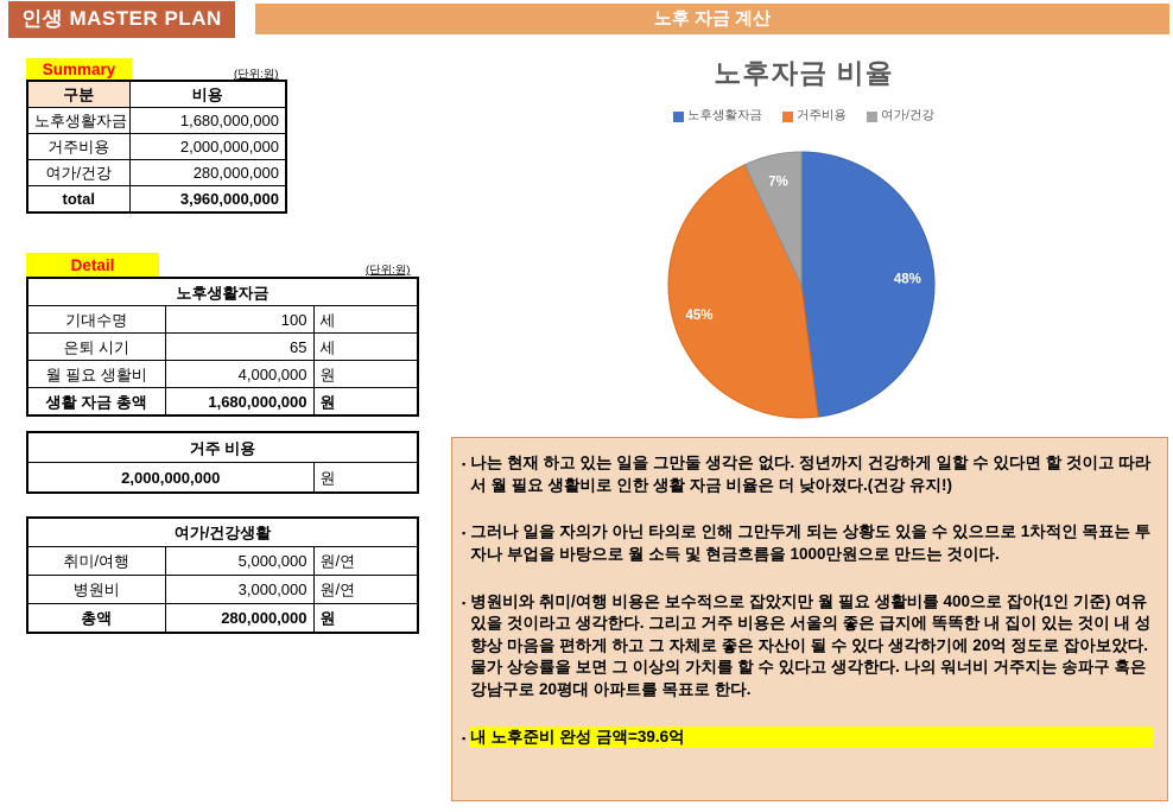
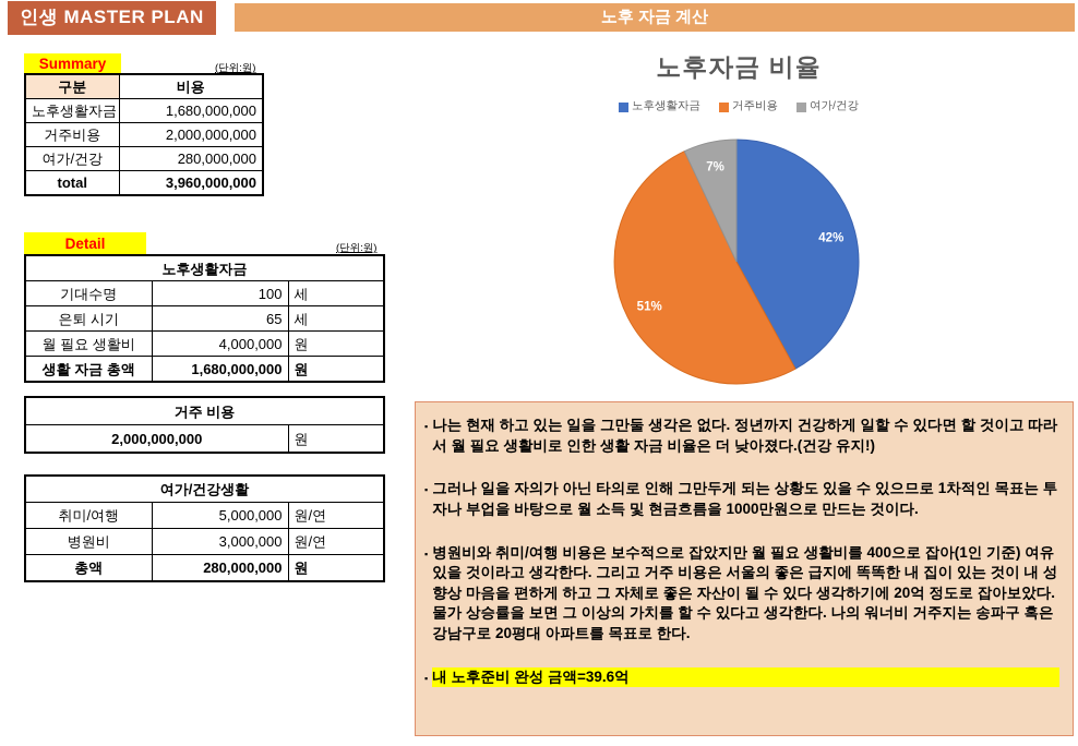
노후생활자금: 48% -> 42%
거주비용: 45% -> 51%
